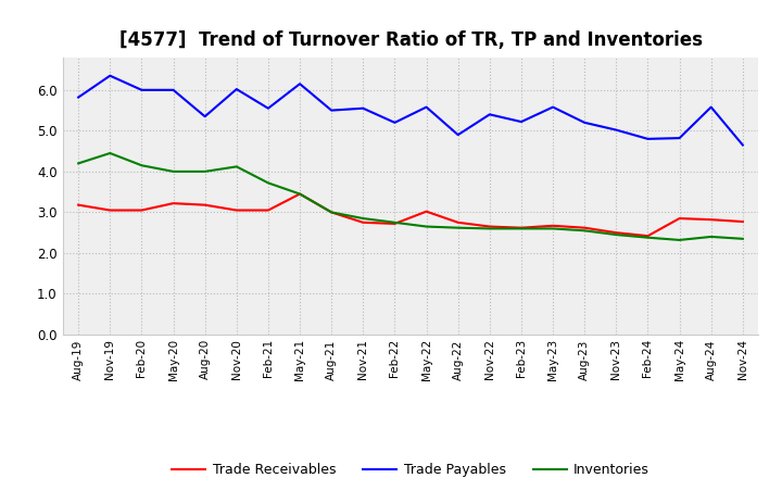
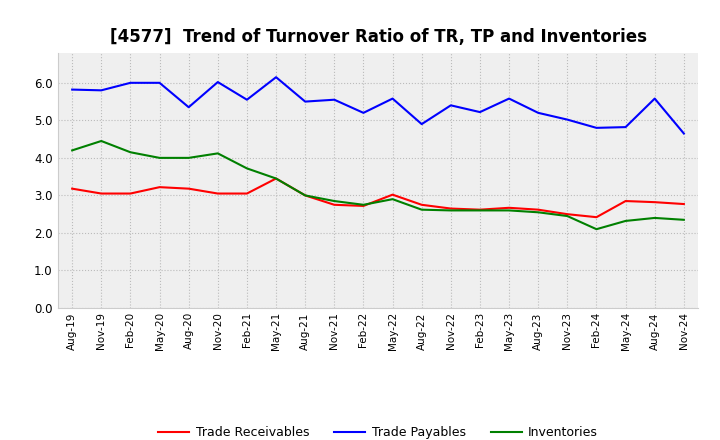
Trade Payables/Nov-19: 6.35 -> 5.80
Inventories/May-22: 2.65 -> 2.90
Inventories/Feb-24: 2.38 -> 2.10
